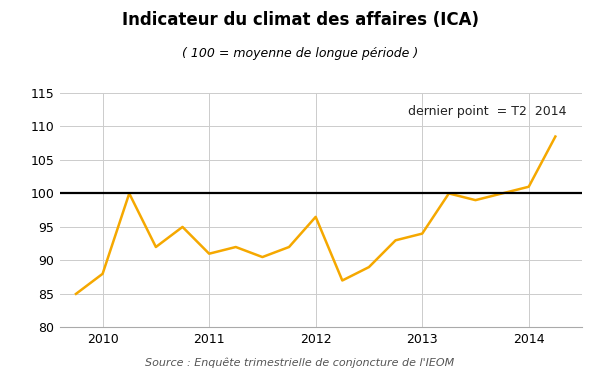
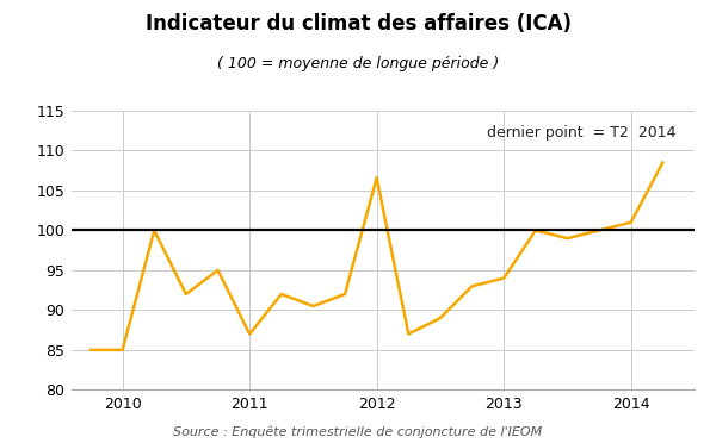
2010: 88.0 -> 85.0
2011: 91.0 -> 87.0
2012: 96.5 -> 106.6
